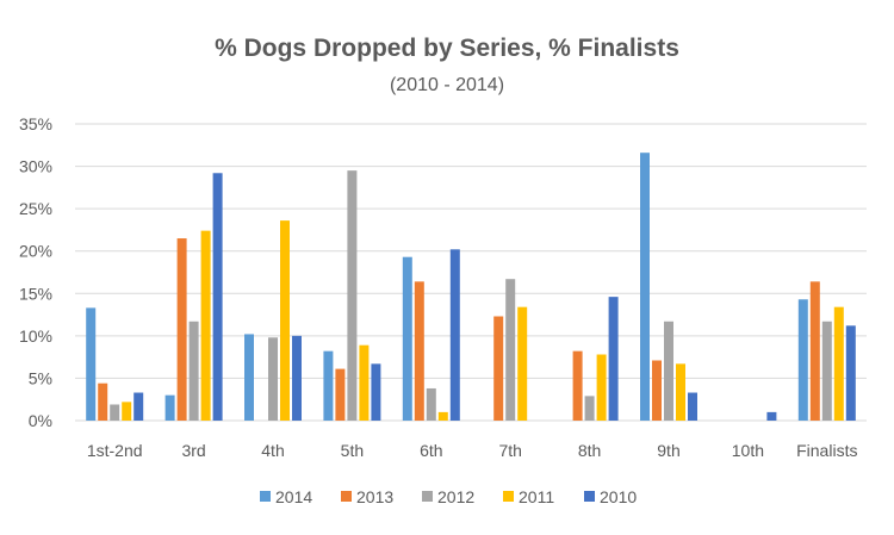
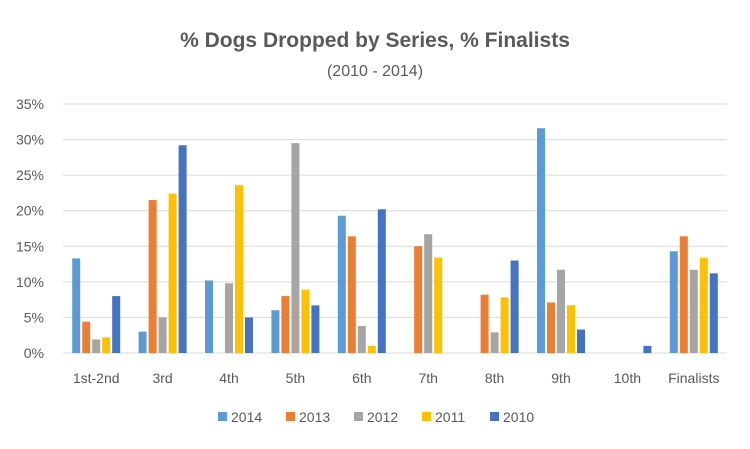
2010/1st-2nd: 3% -> 8%
2012/3rd: 12% -> 5%
2010/4th: 10% -> 5%
2014/5th: 8% -> 6%
2013/5th: 6% -> 8%
2013/7th: 12% -> 15%
2010/8th: 15% -> 13%
